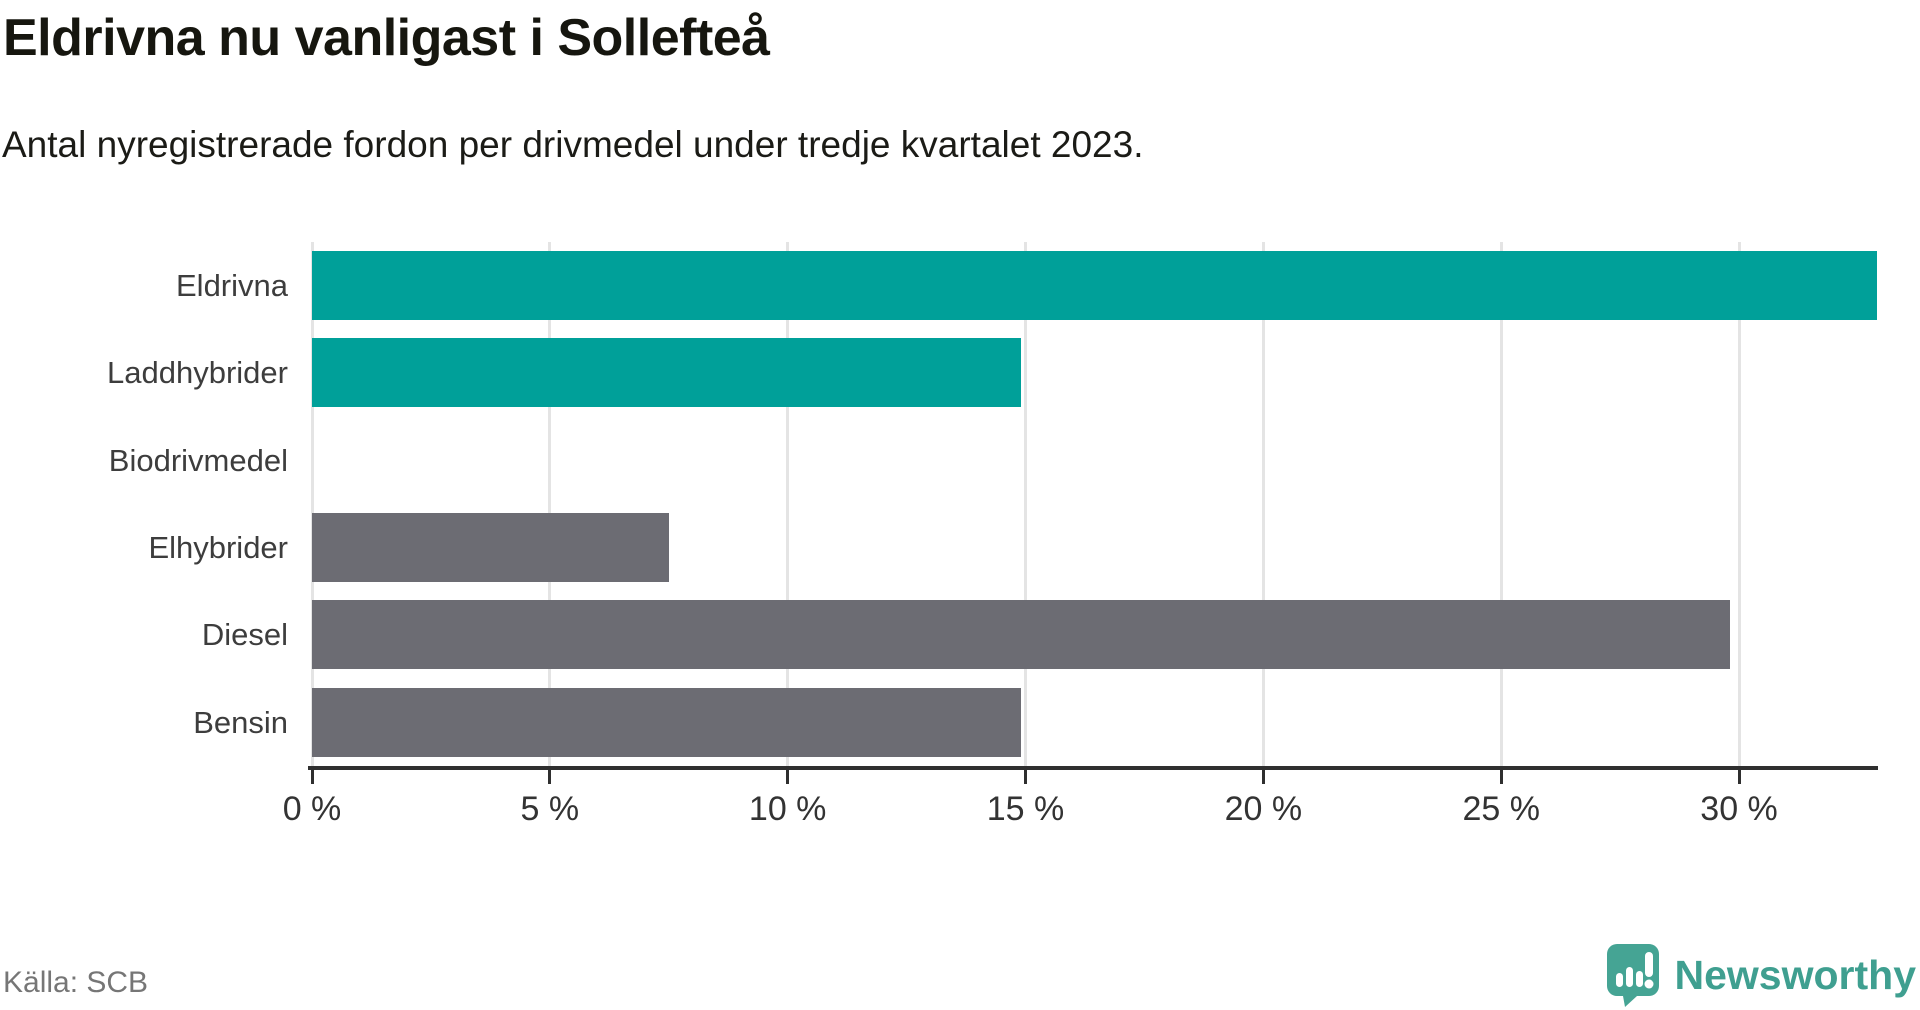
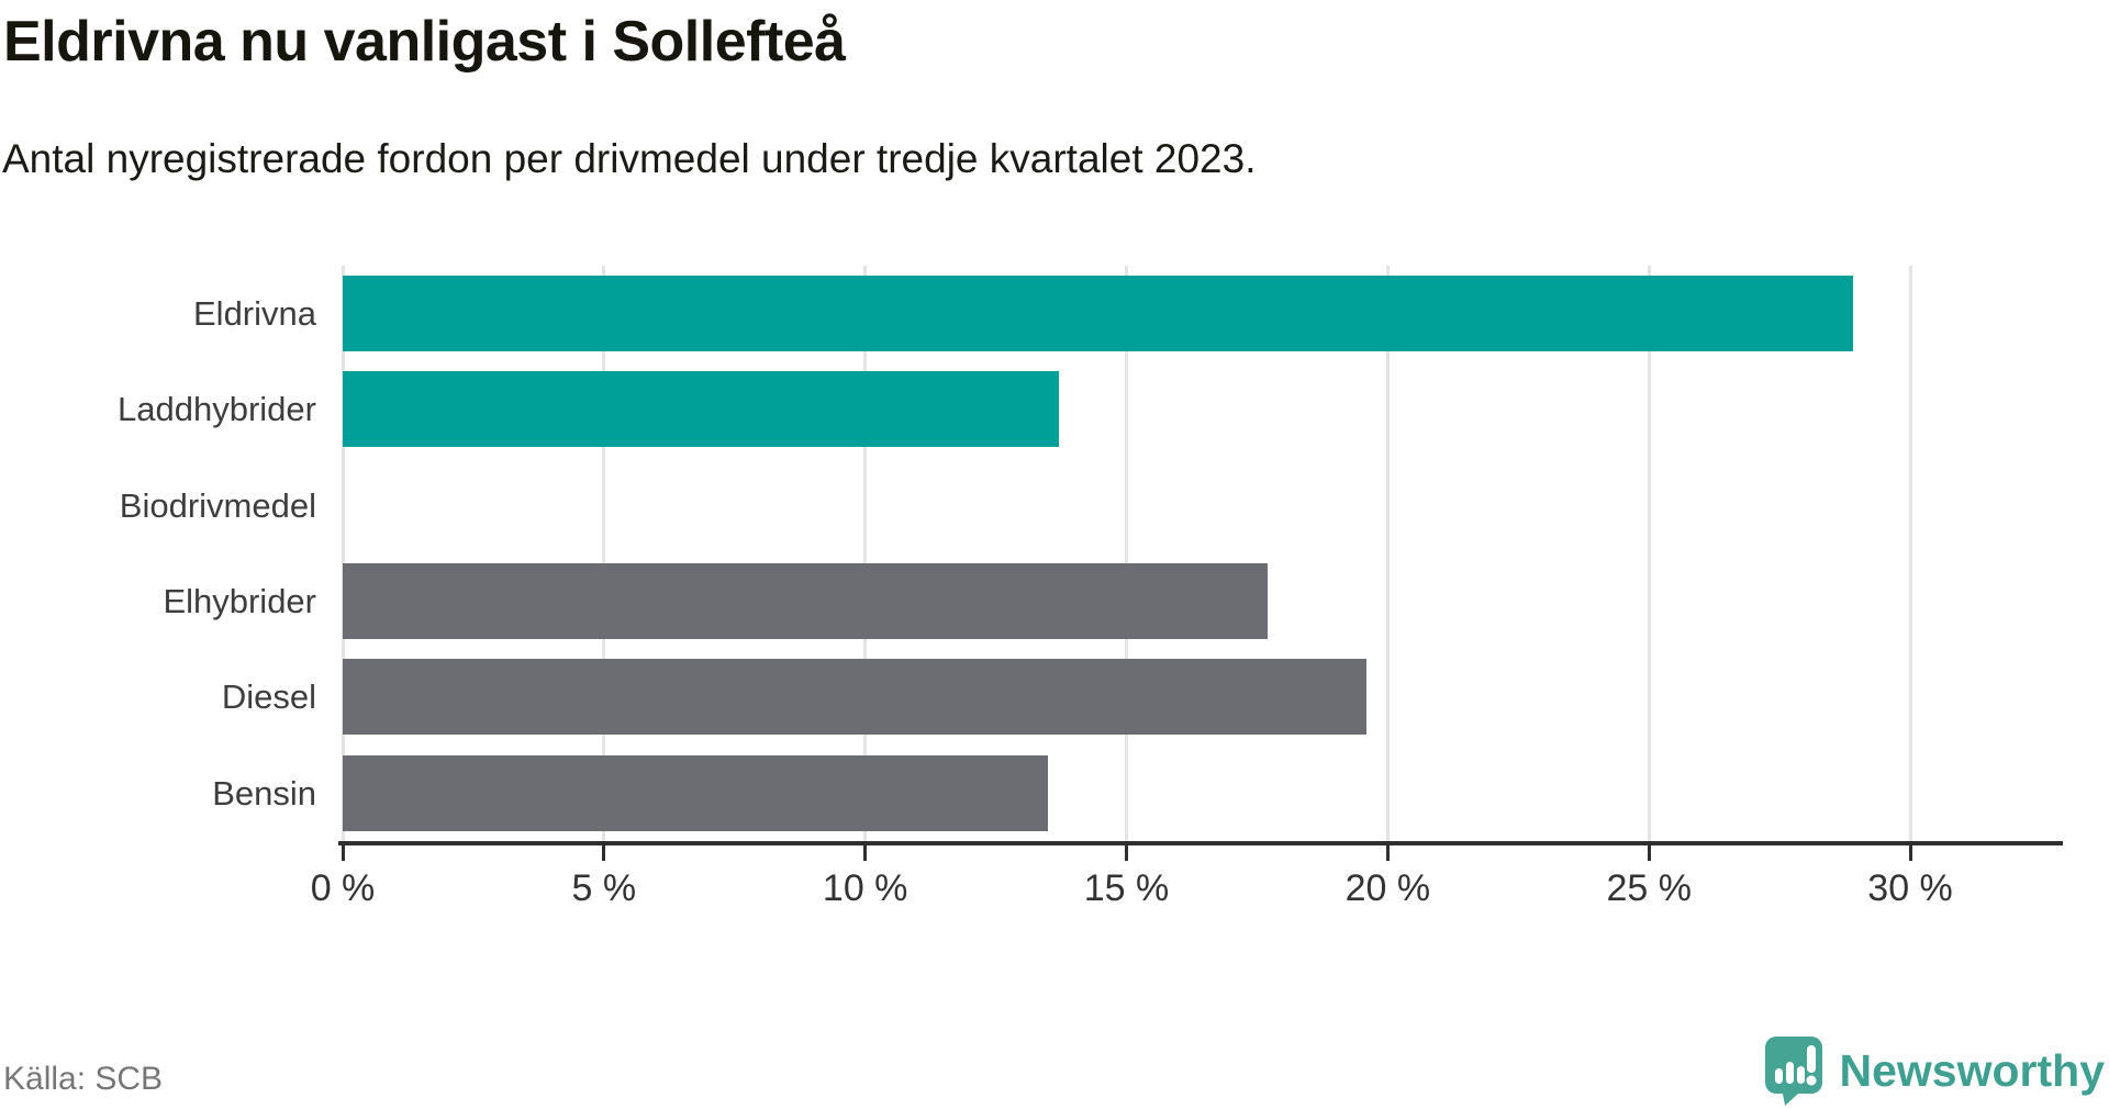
Eldrivna: 32.9% -> 28.9%
Laddhybrider: 14.9% -> 13.7%
Elhybrider: 7.5% -> 17.7%
Diesel: 29.8% -> 19.6%
Bensin: 14.9% -> 13.5%
